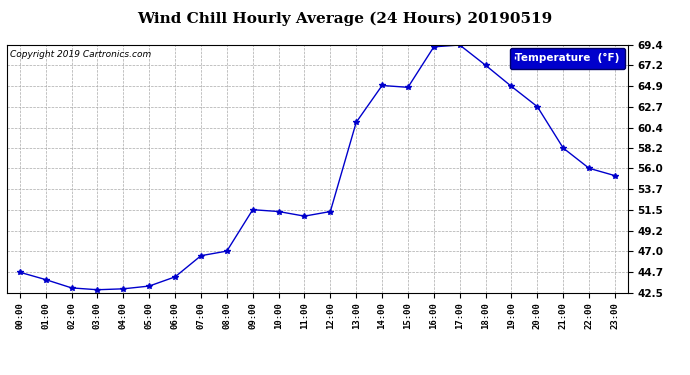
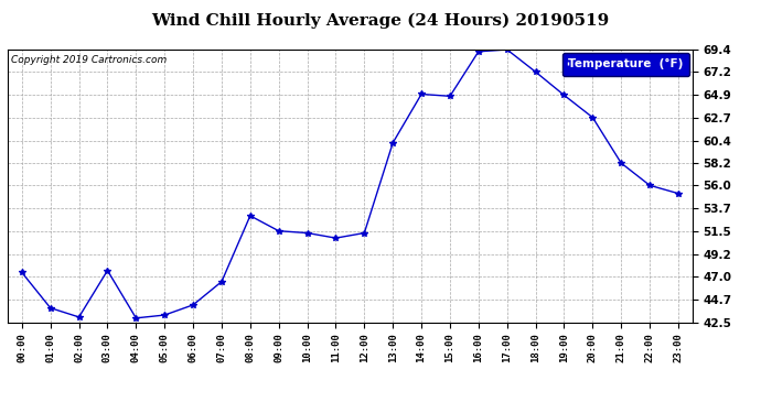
00:00: 44.7 -> 47.4
03:00: 42.8 -> 47.6
08:00: 47.0 -> 53.0
13:00: 61.0 -> 60.2
